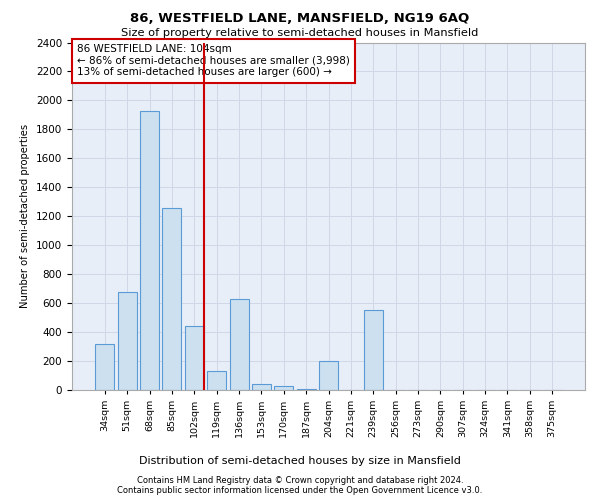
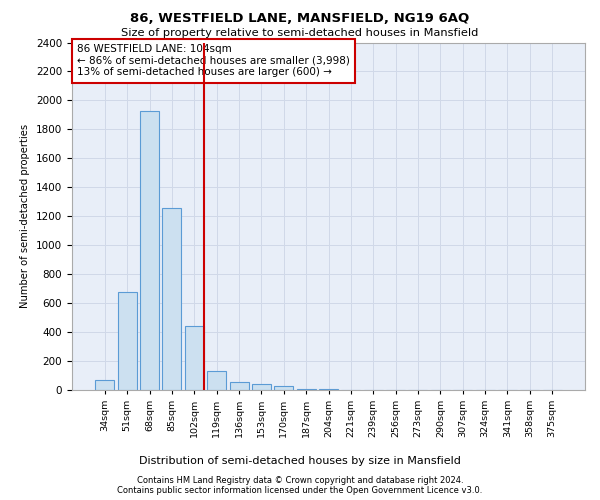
34sqm: 320 -> 70
136sqm: 630 -> 60
204sqm: 200 -> 0
239sqm: 550 -> 0
